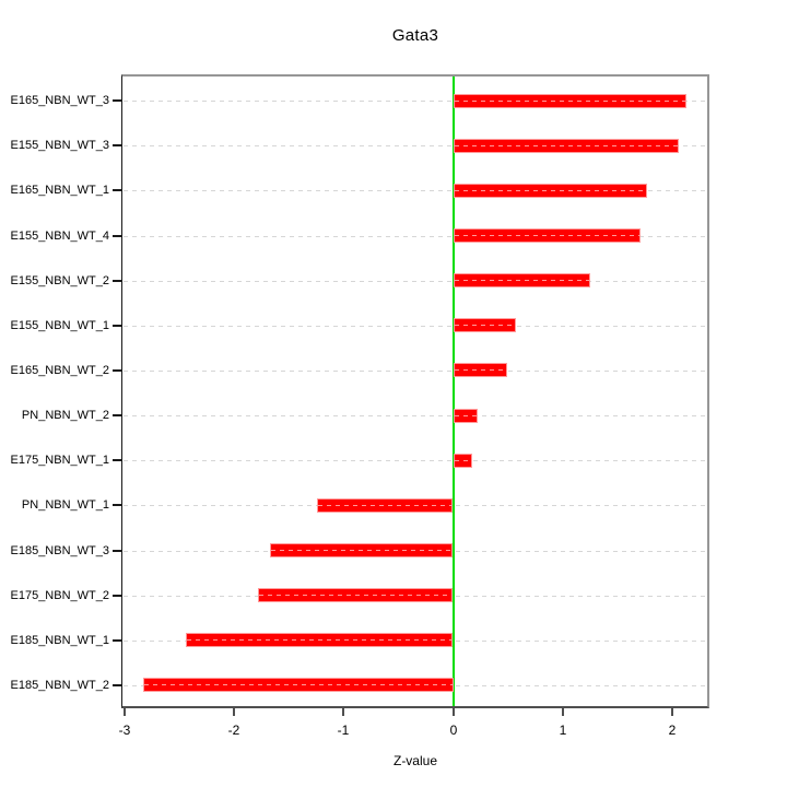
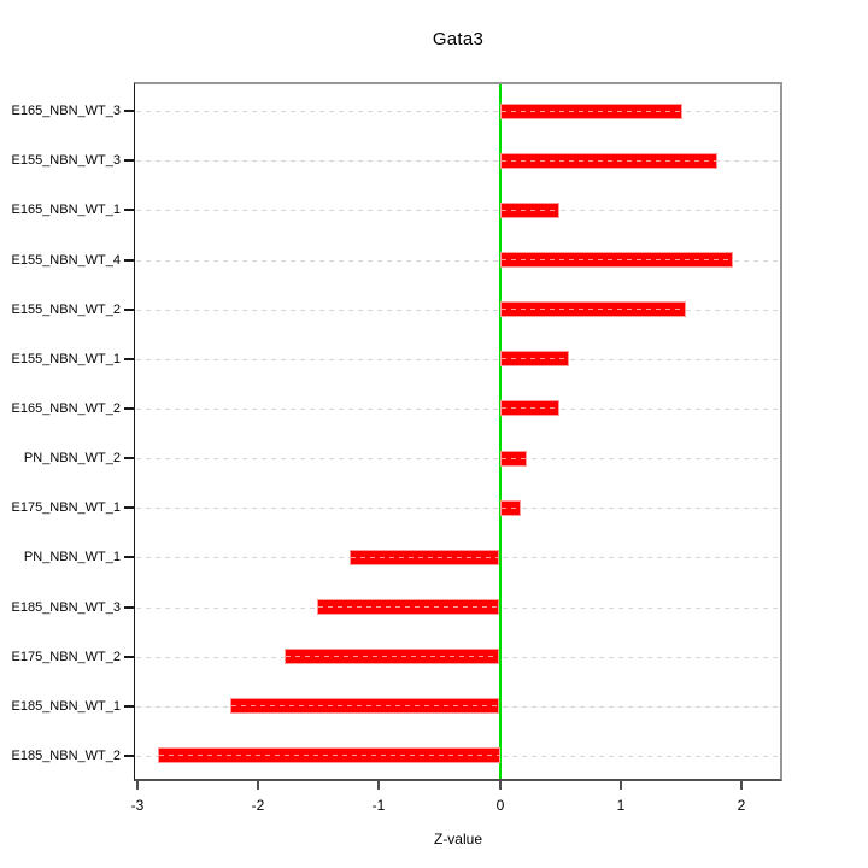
E165_NBN_WT_3: 2.13 -> 1.51
E155_NBN_WT_3: 2.06 -> 1.80
E165_NBN_WT_1: 1.77 -> 0.49
E155_NBN_WT_4: 1.71 -> 1.93
E155_NBN_WT_2: 1.25 -> 1.54
E185_NBN_WT_3: -1.67 -> -1.51
E185_NBN_WT_1: -2.44 -> -2.23
